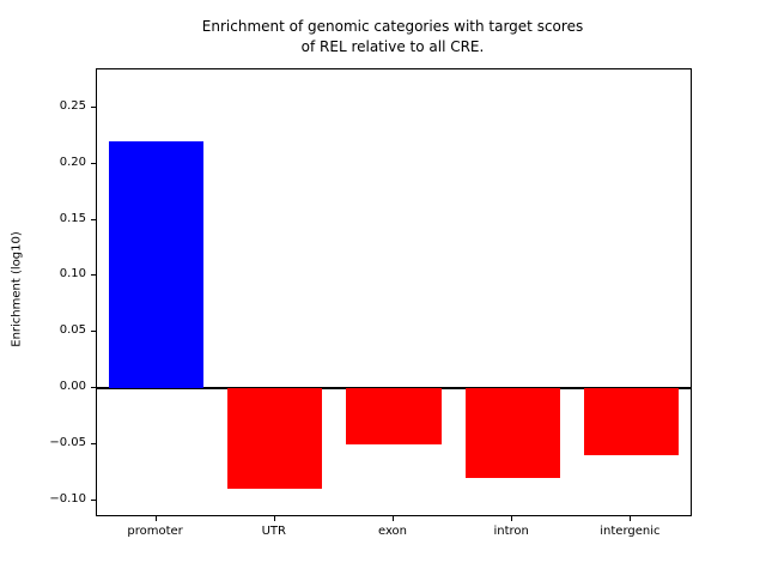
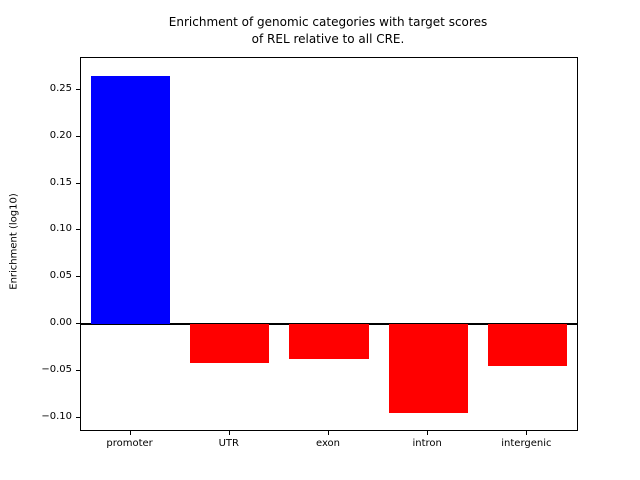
promoter: 0.22 -> 0.27
UTR: -0.09 -> -0.04
exon: -0.05 -> -0.04
intron: -0.08 -> -0.10
intergenic: -0.06 -> -0.04
